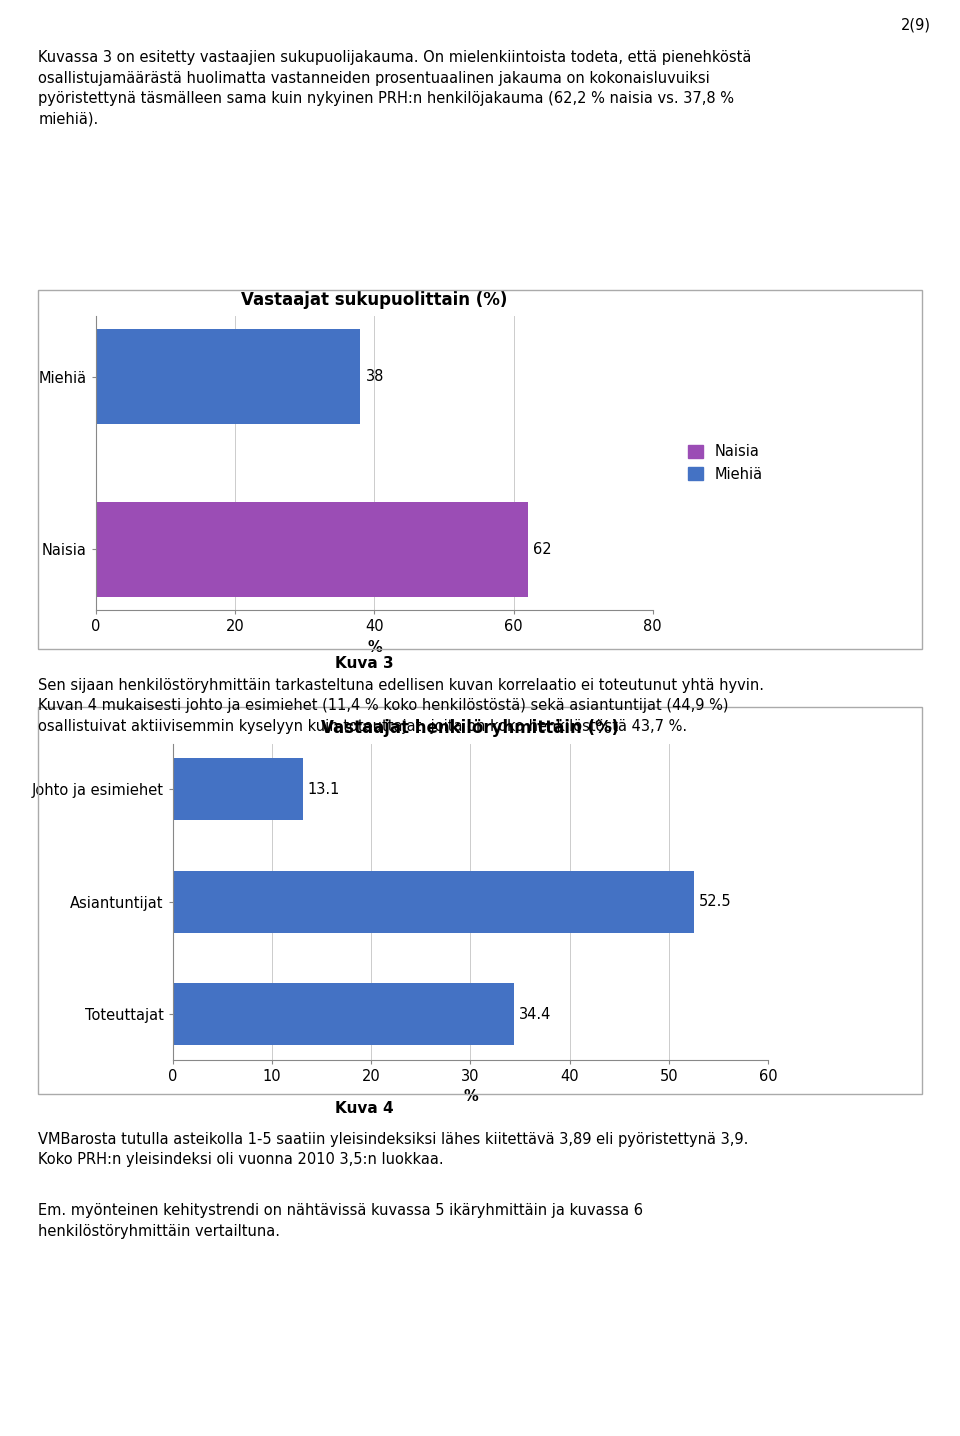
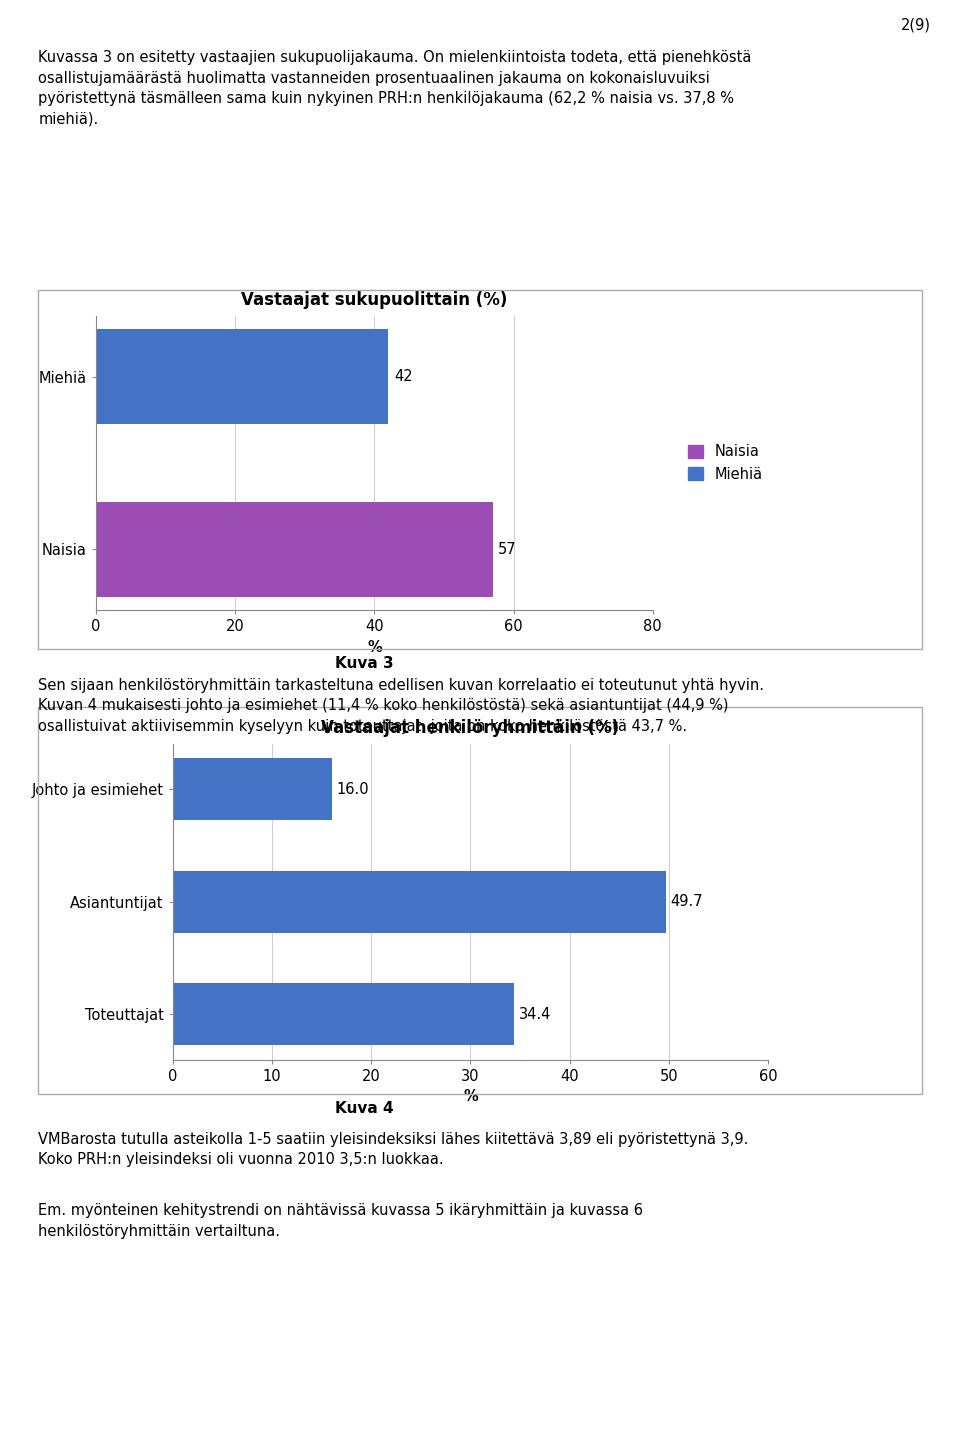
Vastaajat sukupuolittain (%)/Miehiä: 38 -> 42
Vastaajat sukupuolittain (%)/Naisia: 62 -> 57
Johto ja esimiehet: 13.1 -> 16.0
Asiantuntijat: 52.5 -> 49.7
